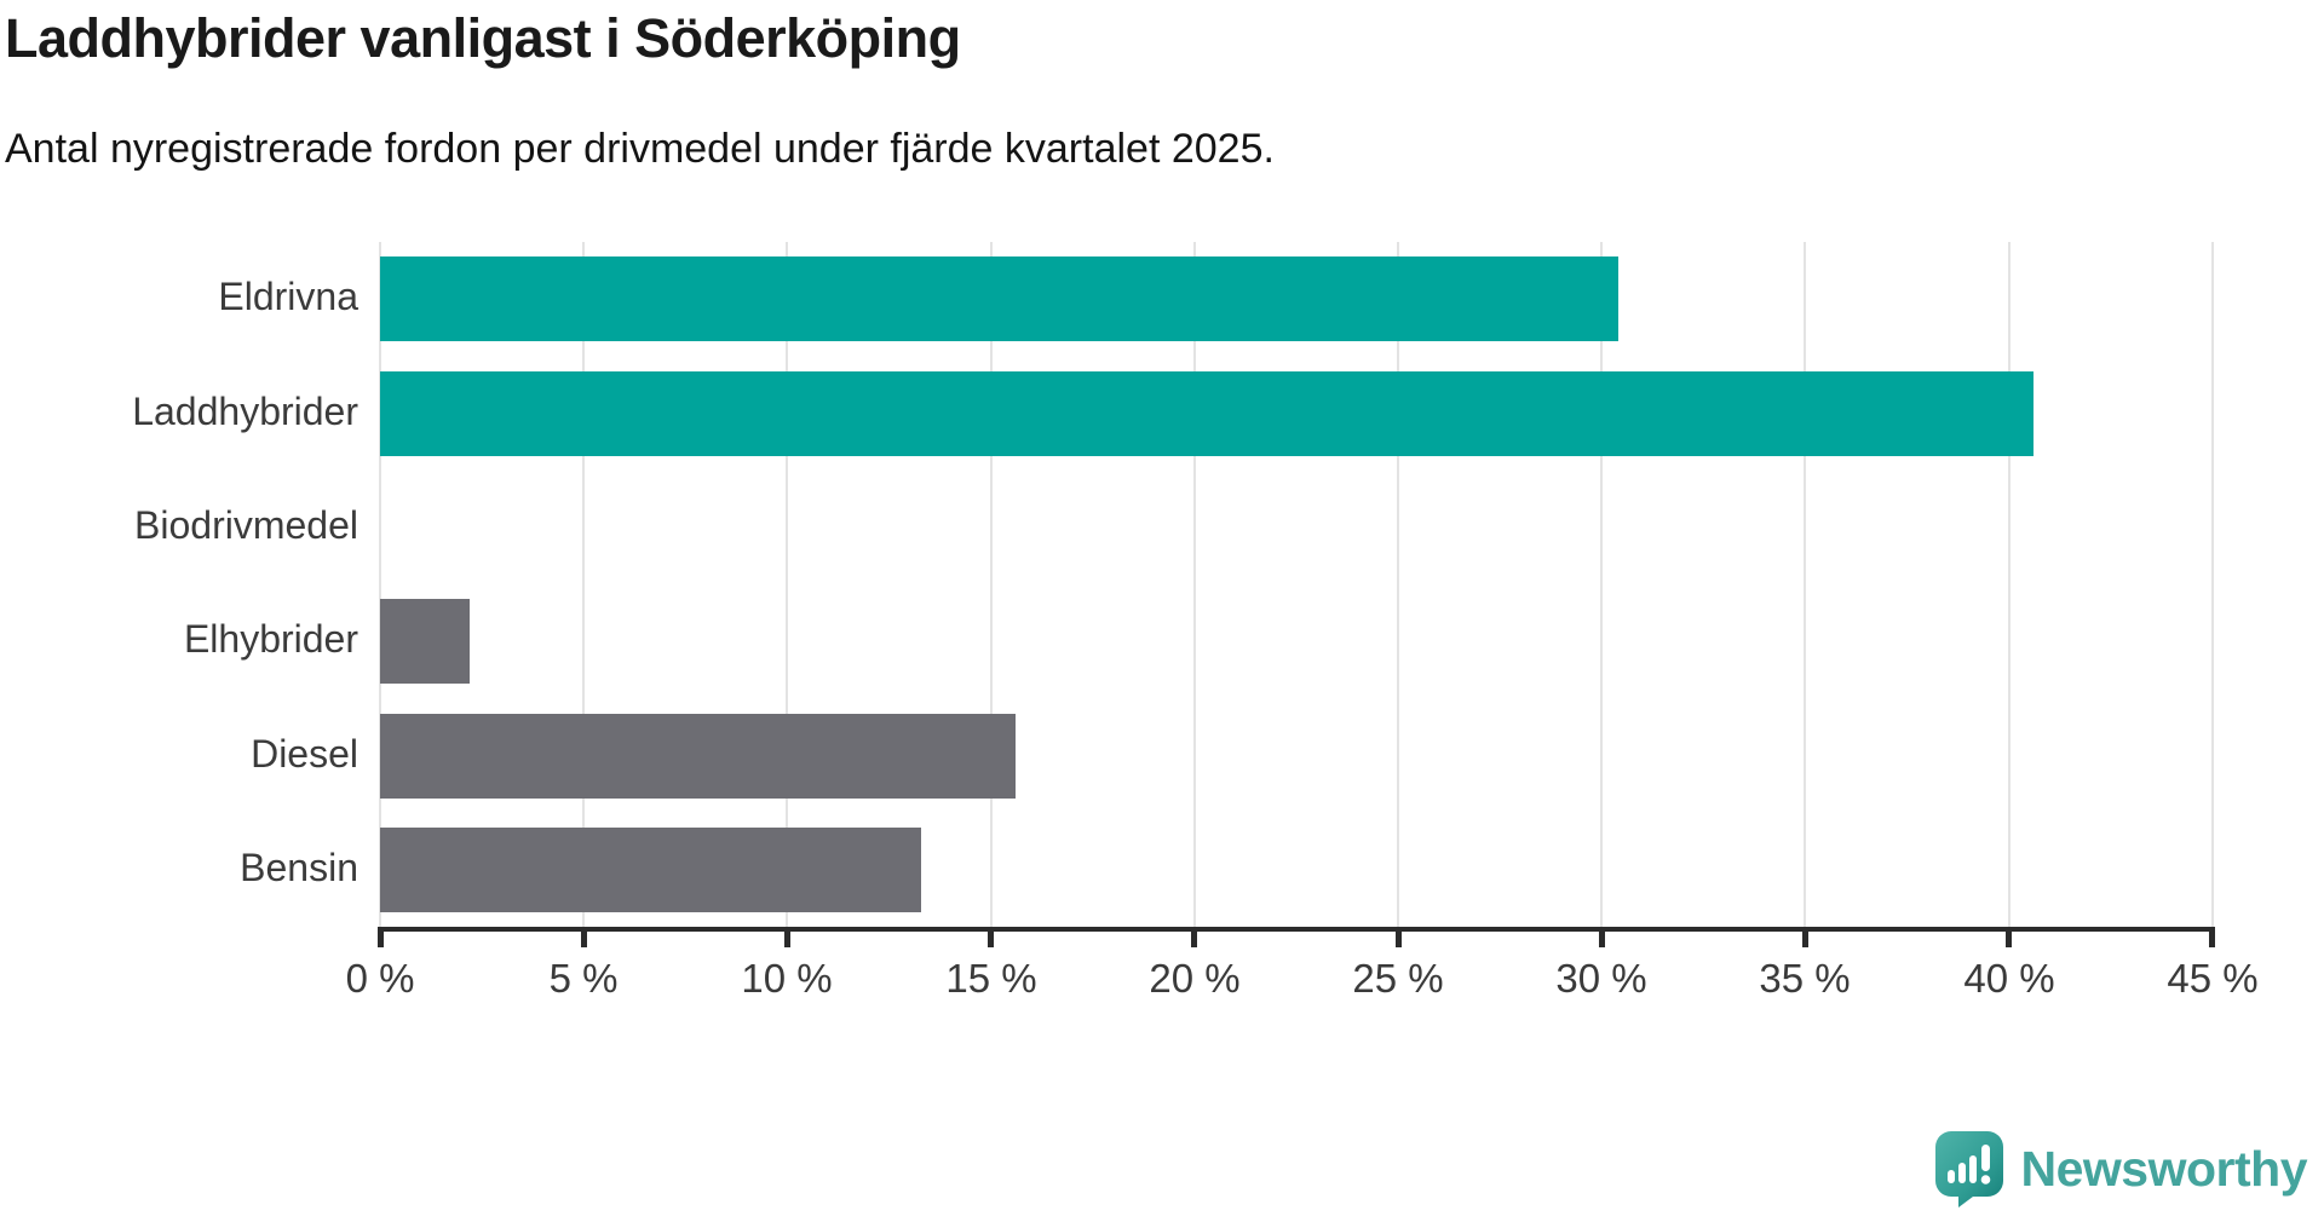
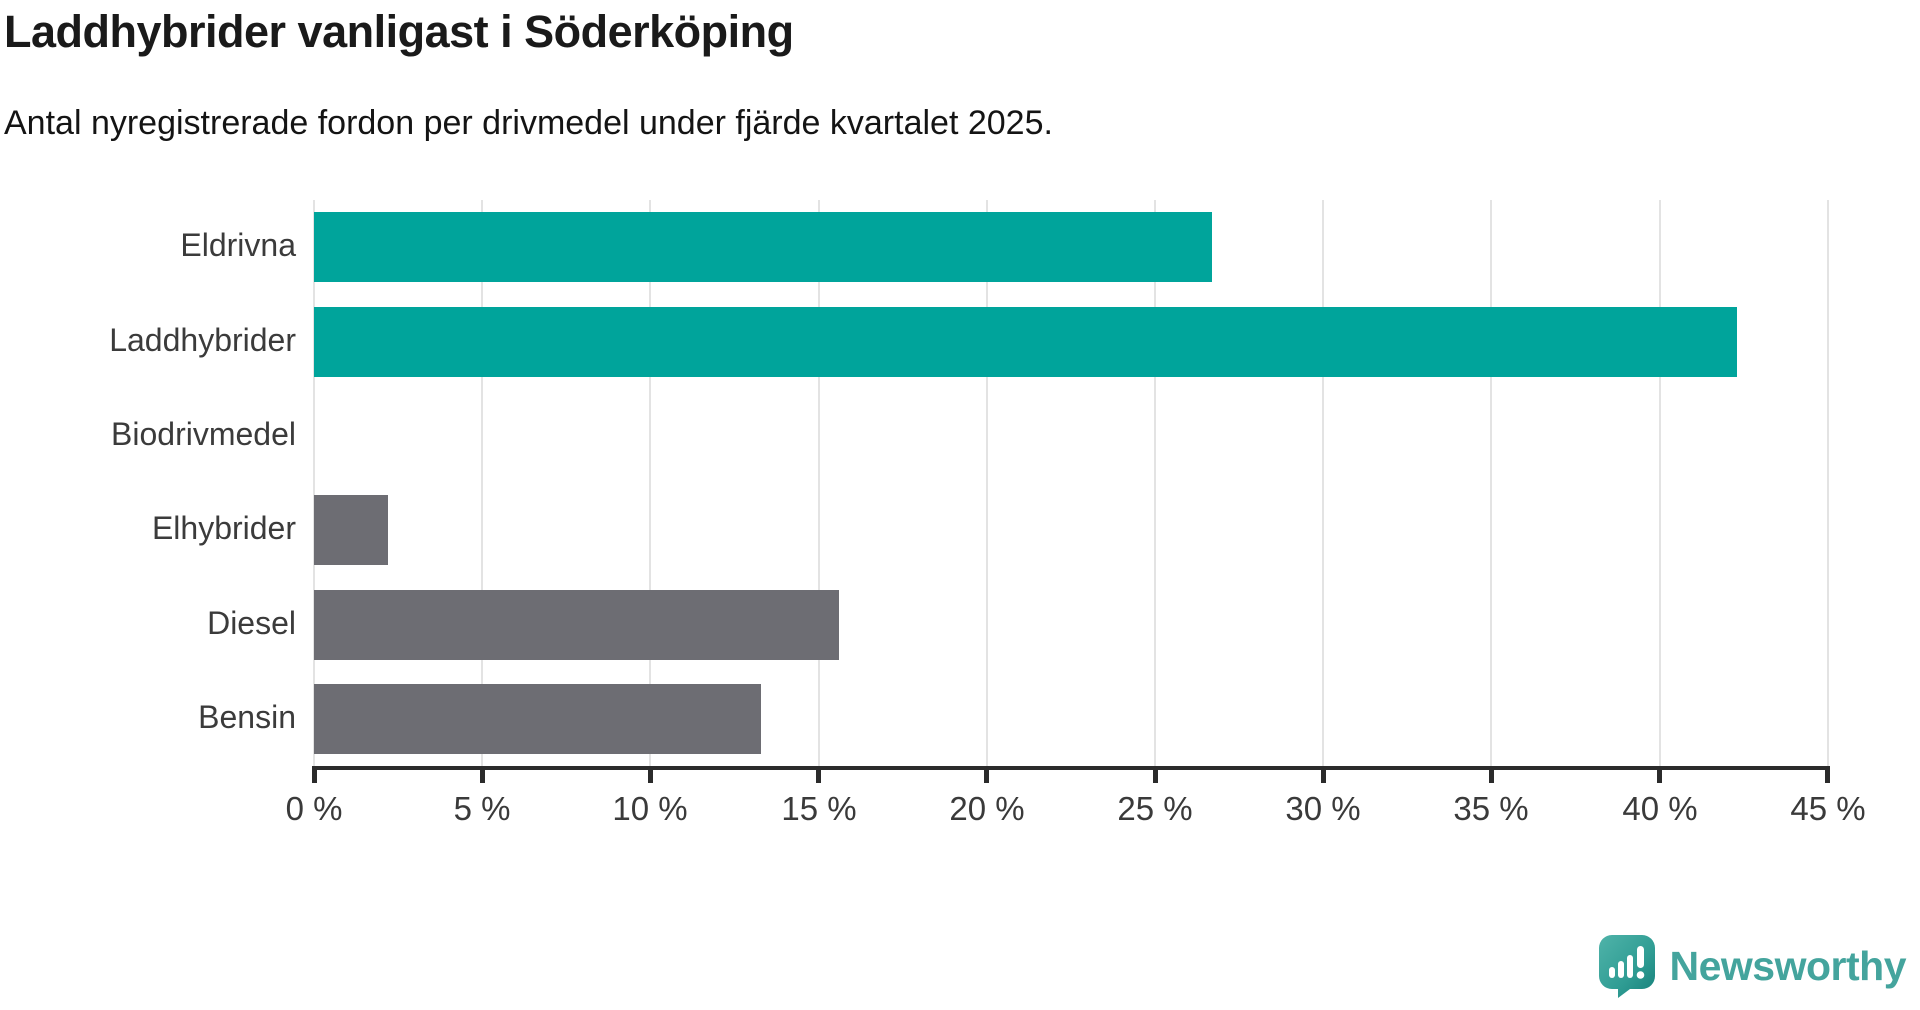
Eldrivna: 30.4% -> 26.7%
Laddhybrider: 40.6% -> 42.3%
